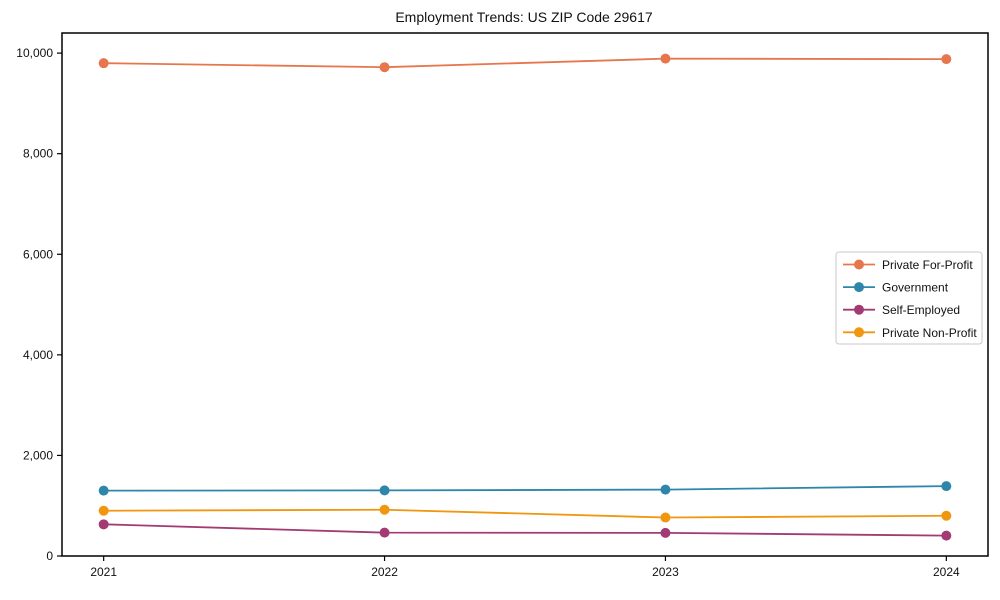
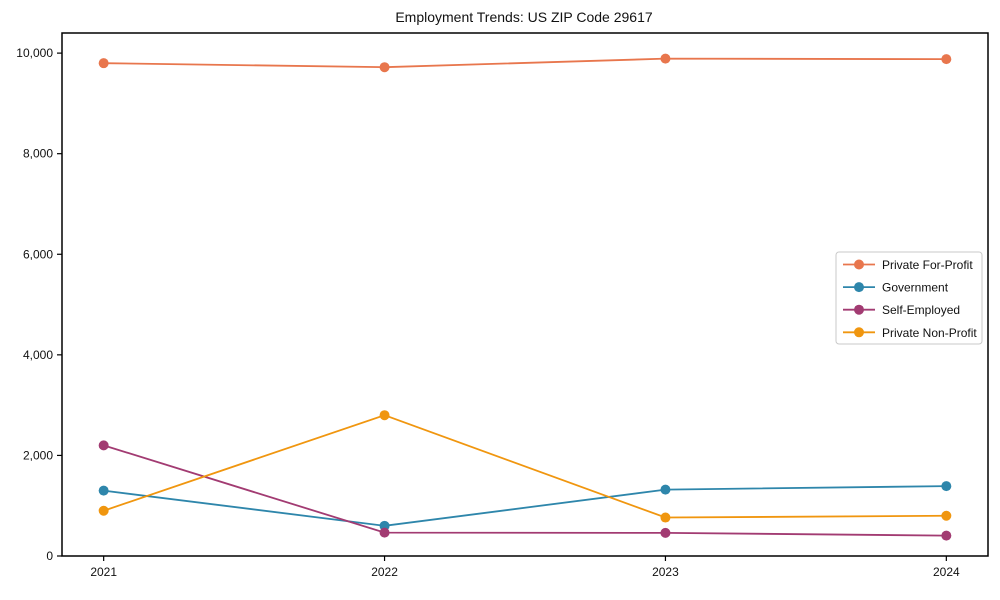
Self-Employed/2021: 600 -> 2200
Government/2022: 1300 -> 600
Private Non-Profit/2022: 900 -> 2800
